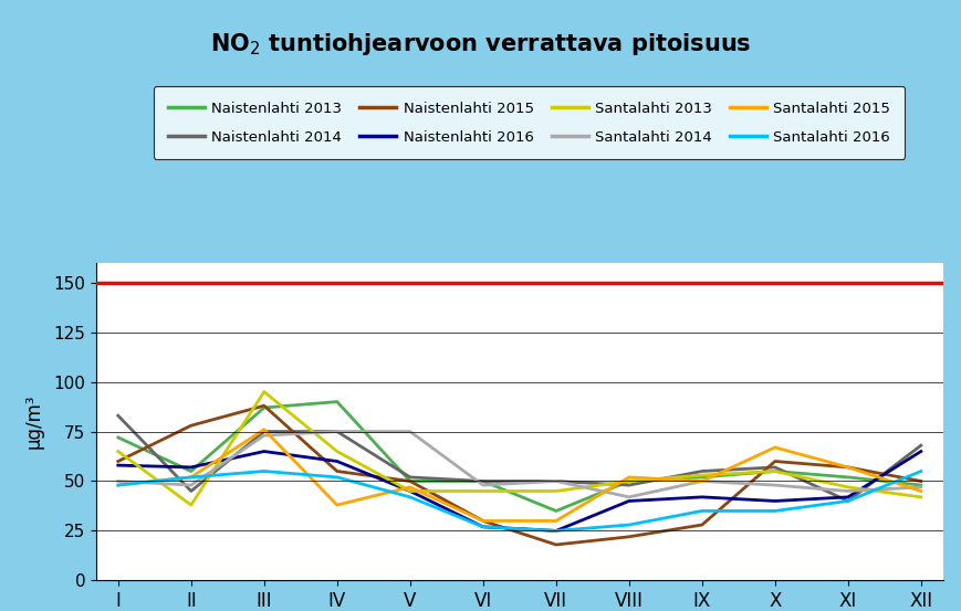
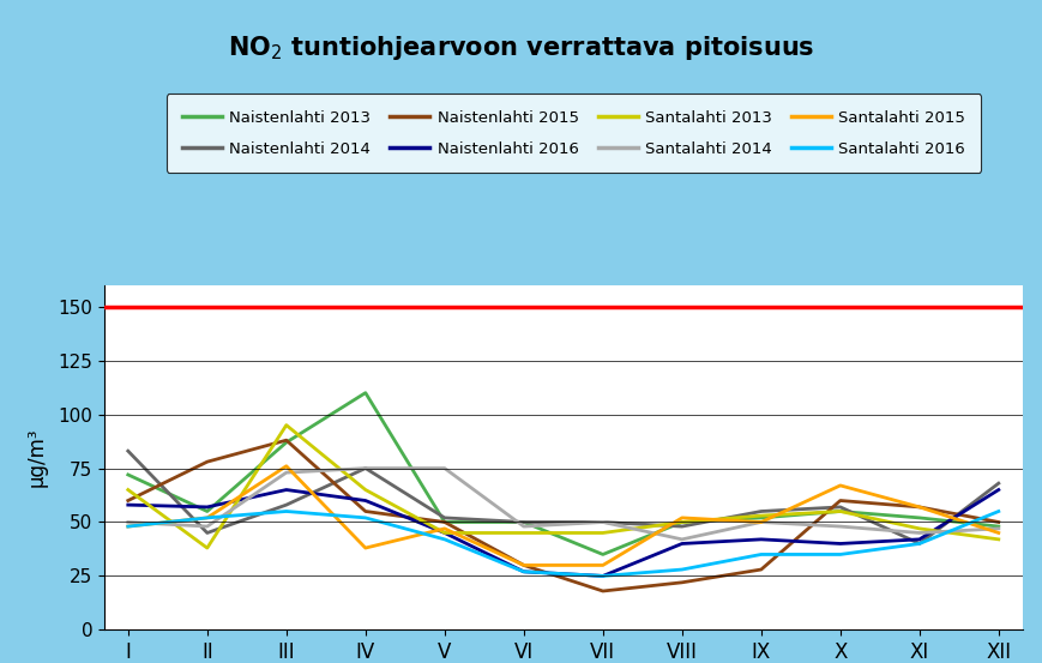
Naistenlahti 2014/III: 75 -> 58
Naistenlahti 2013/IV: 90 -> 110
